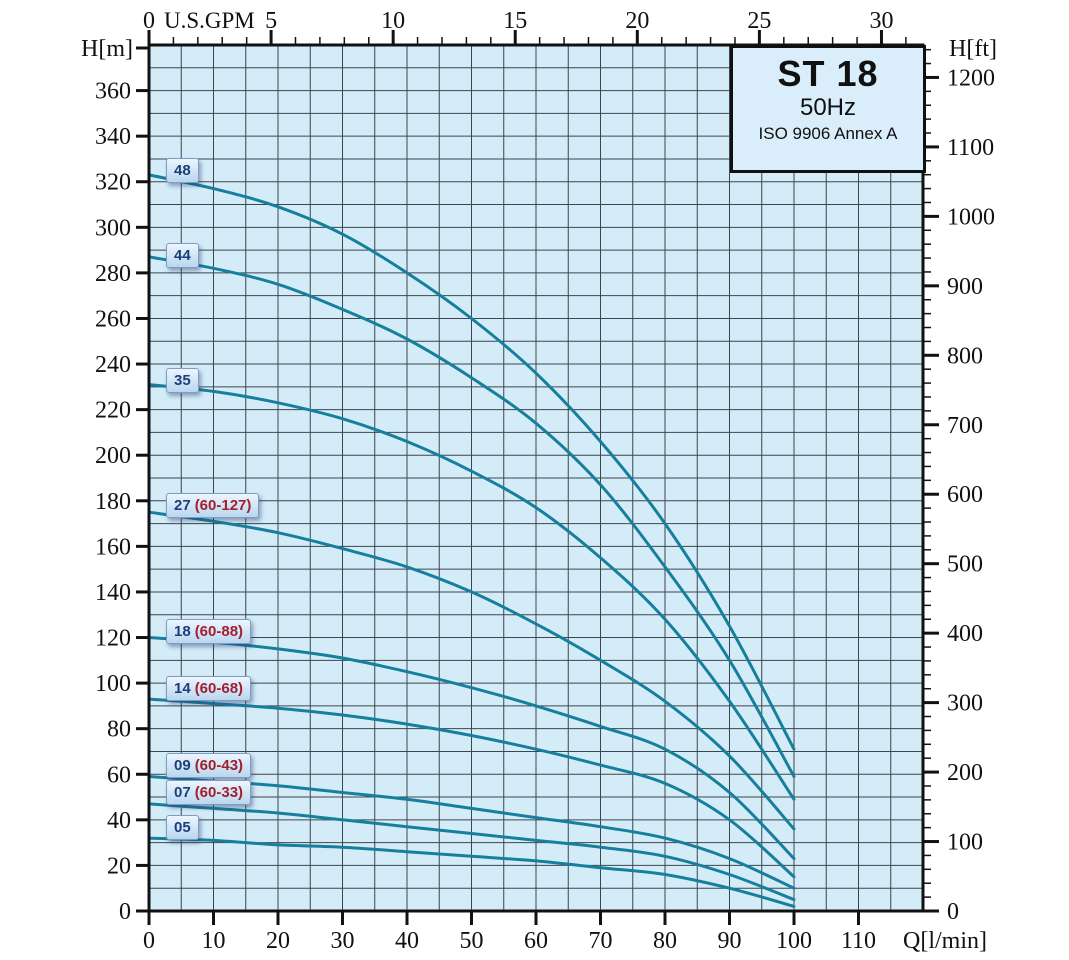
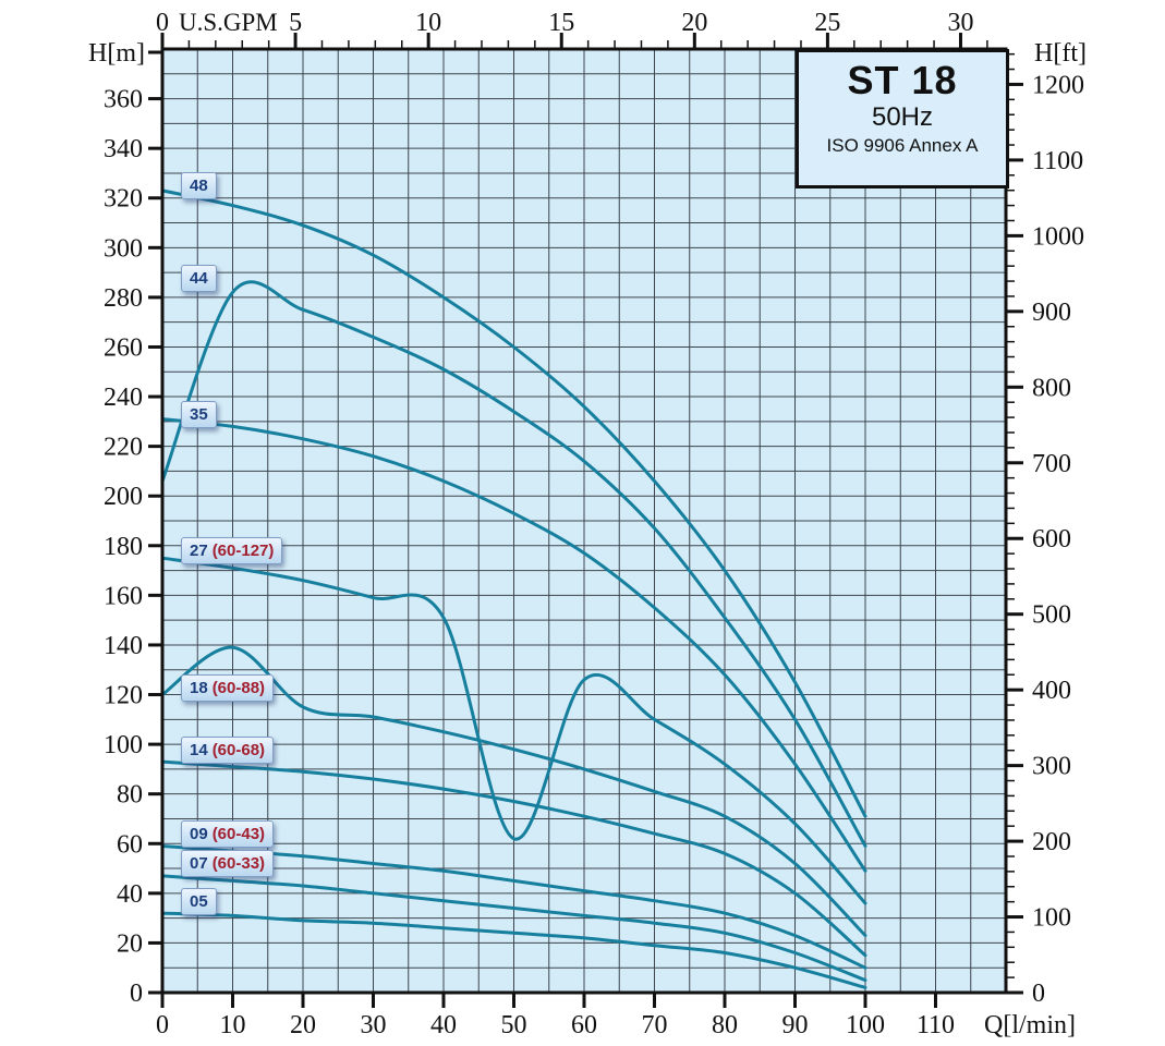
44/0: 287 -> 206
18/10: 118 -> 139
27/50: 140 -> 62
